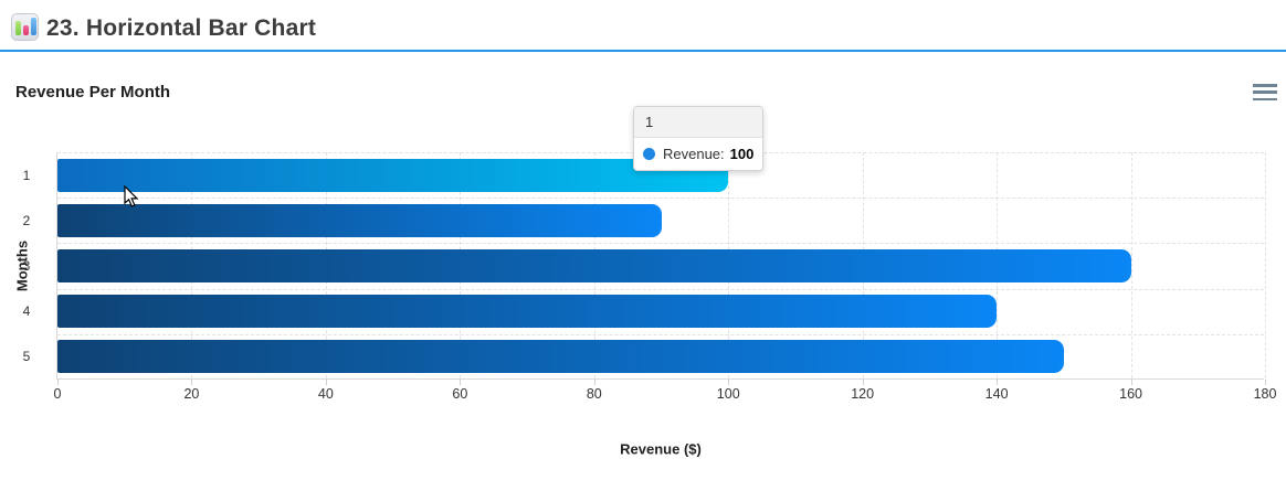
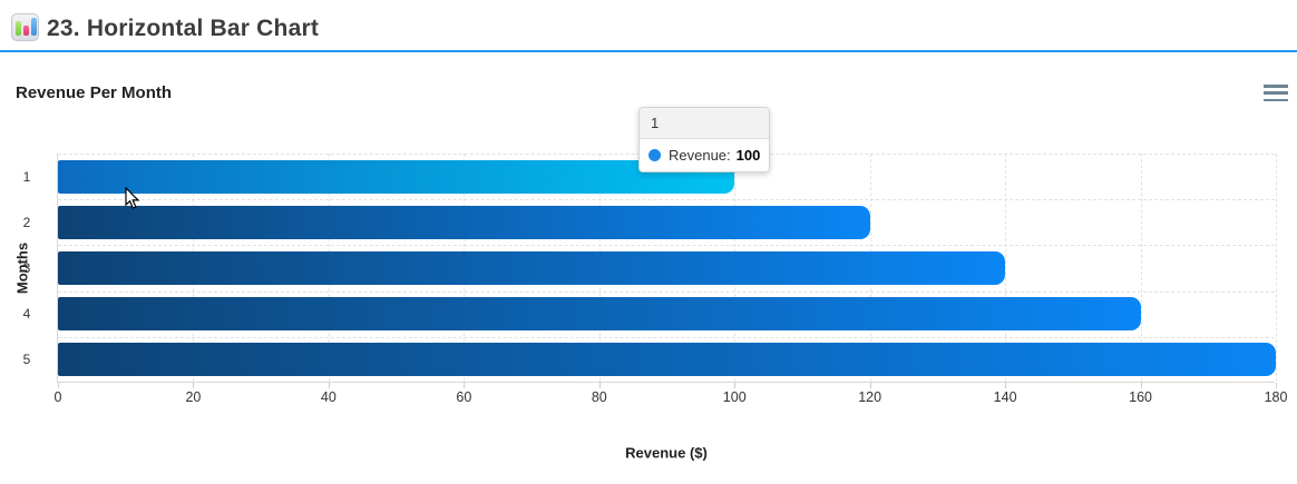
2: 90 -> 120
3: 160 -> 140
4: 140 -> 160
5: 150 -> 180
